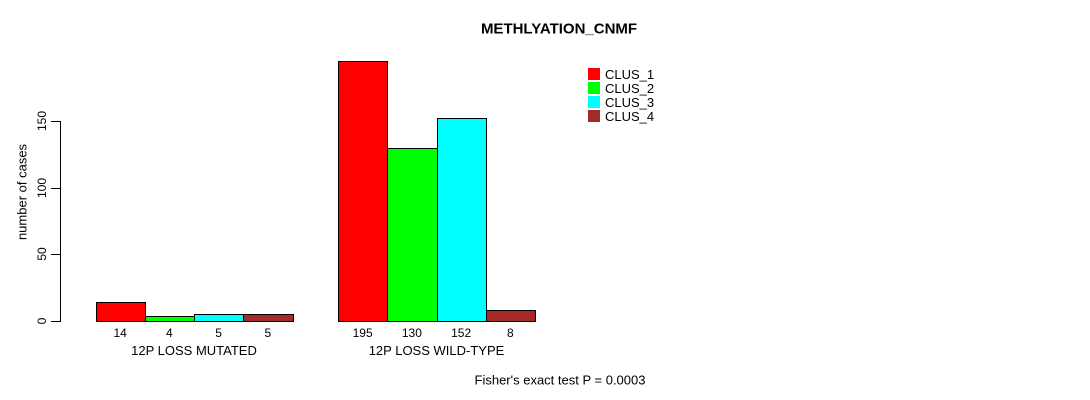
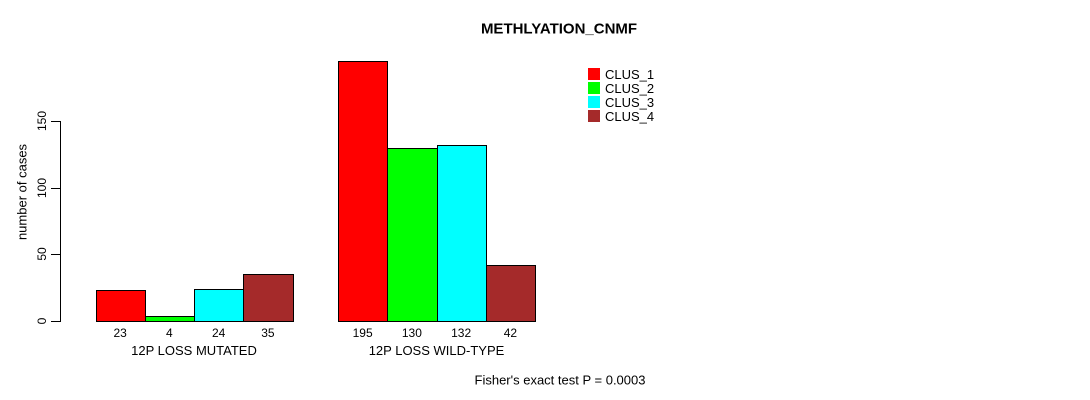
CLUS_1/12P LOSS MUTATED: 14 -> 23
CLUS_3/12P LOSS MUTATED: 5 -> 24
CLUS_4/12P LOSS MUTATED: 5 -> 35
CLUS_3/12P LOSS WILD-TYPE: 152 -> 132
CLUS_4/12P LOSS WILD-TYPE: 8 -> 42
